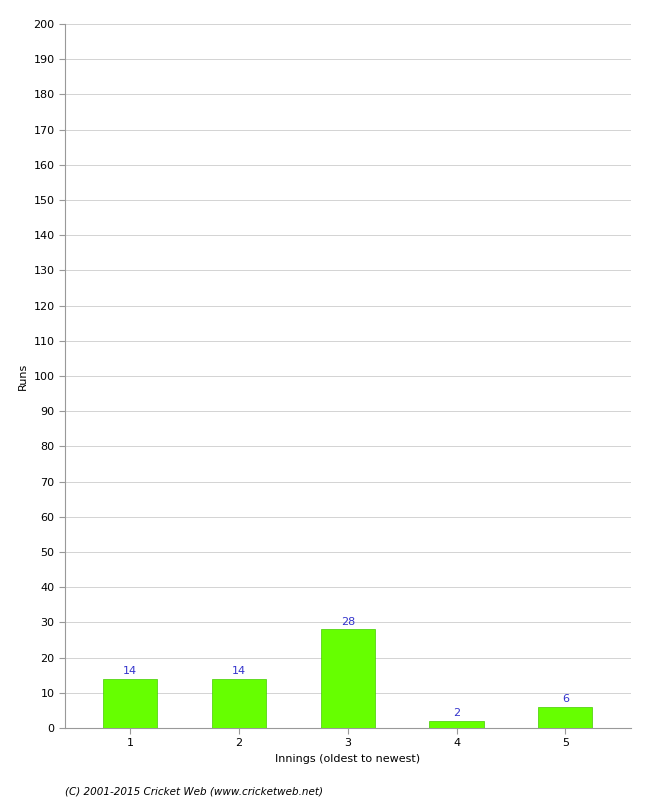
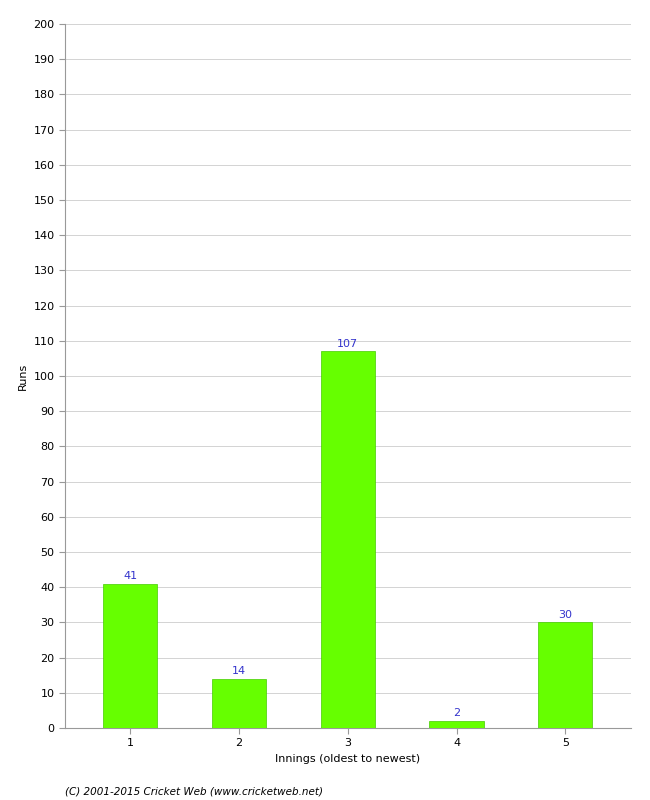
1: 14 -> 41
3: 28 -> 107
5: 6 -> 30
